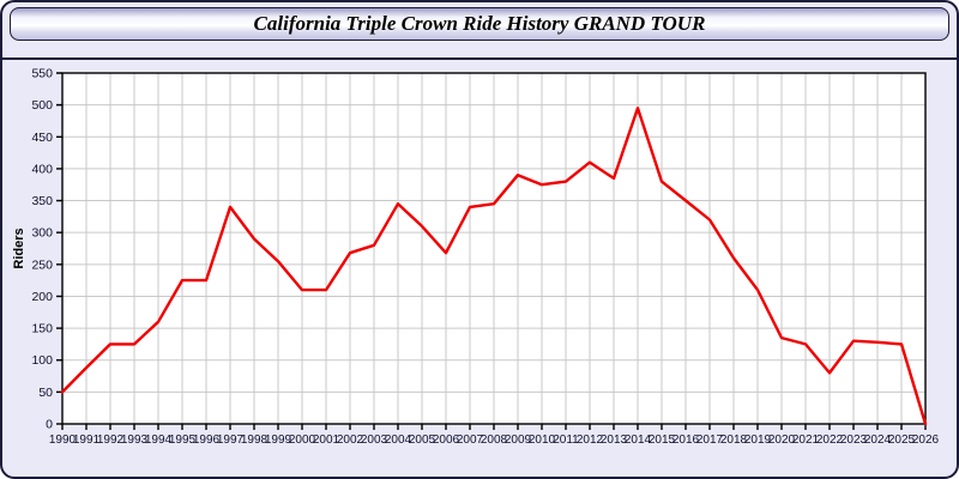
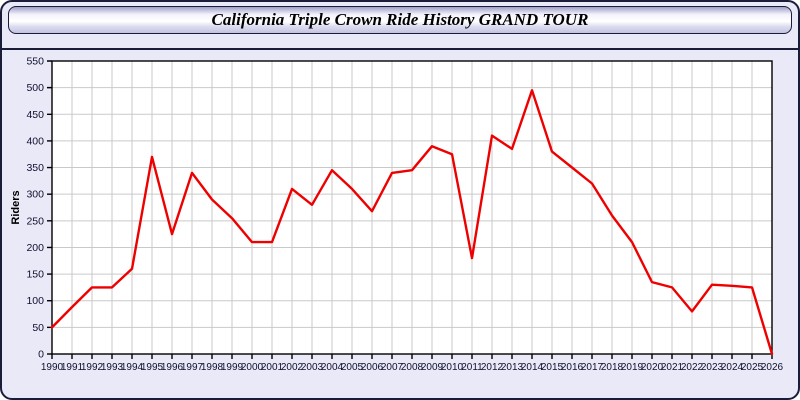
1995: 220 -> 370
2002: 270 -> 310
2011: 380 -> 180
